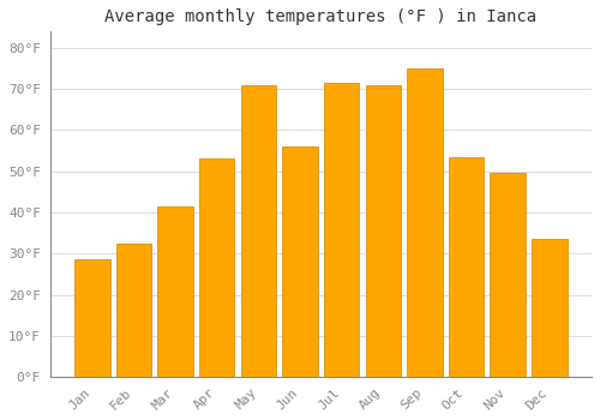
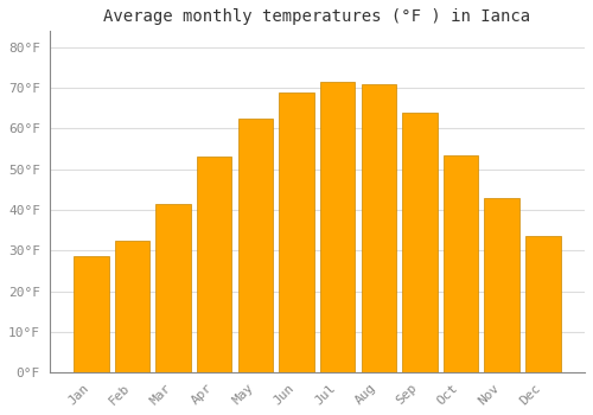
May: 71.0°F -> 62.5°F
Jun: 56.0°F -> 69.0°F
Sep: 75.0°F -> 64.0°F
Nov: 49.5°F -> 43.0°F
